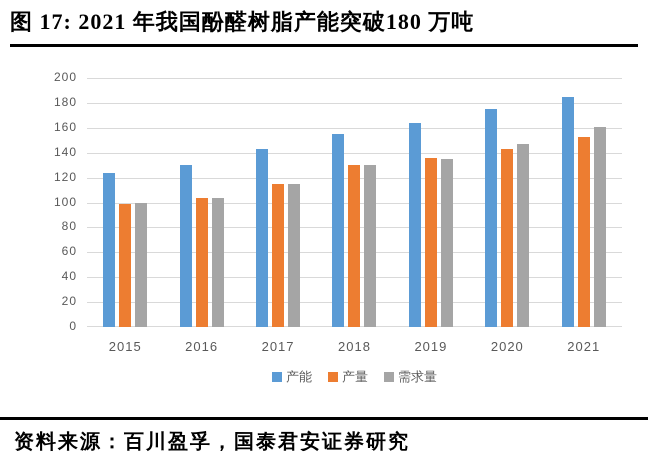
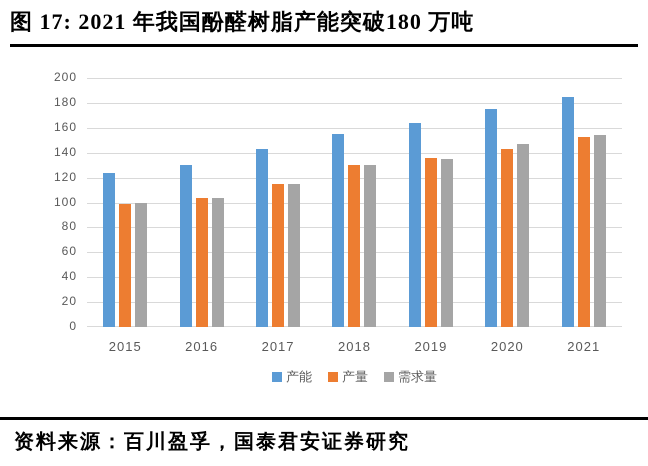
需求量/2021: 161 -> 154
